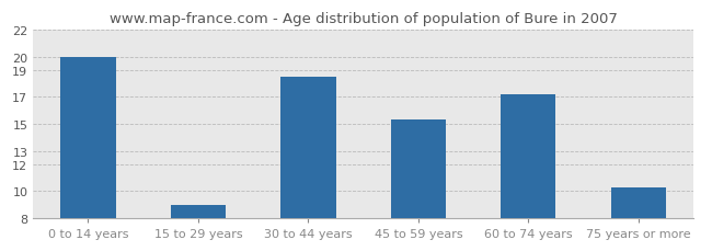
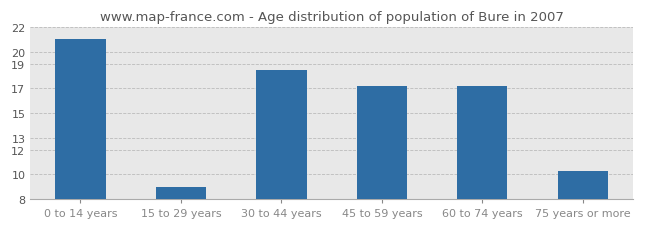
0 to 14 years: 20.0 -> 21.0
45 to 59 years: 15.3 -> 17.2
